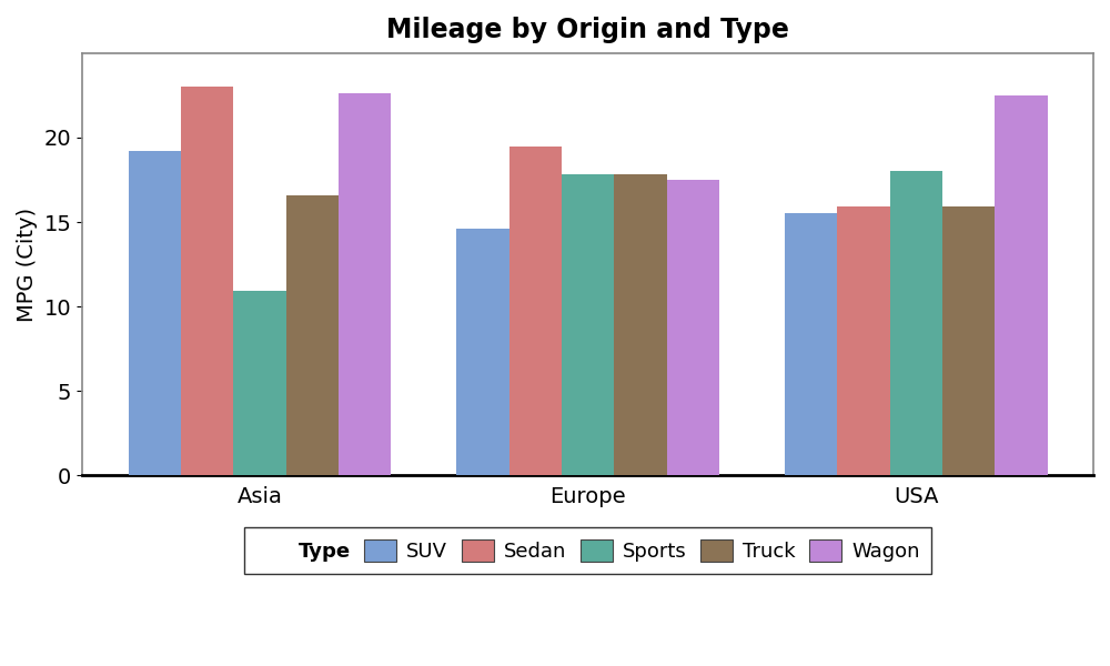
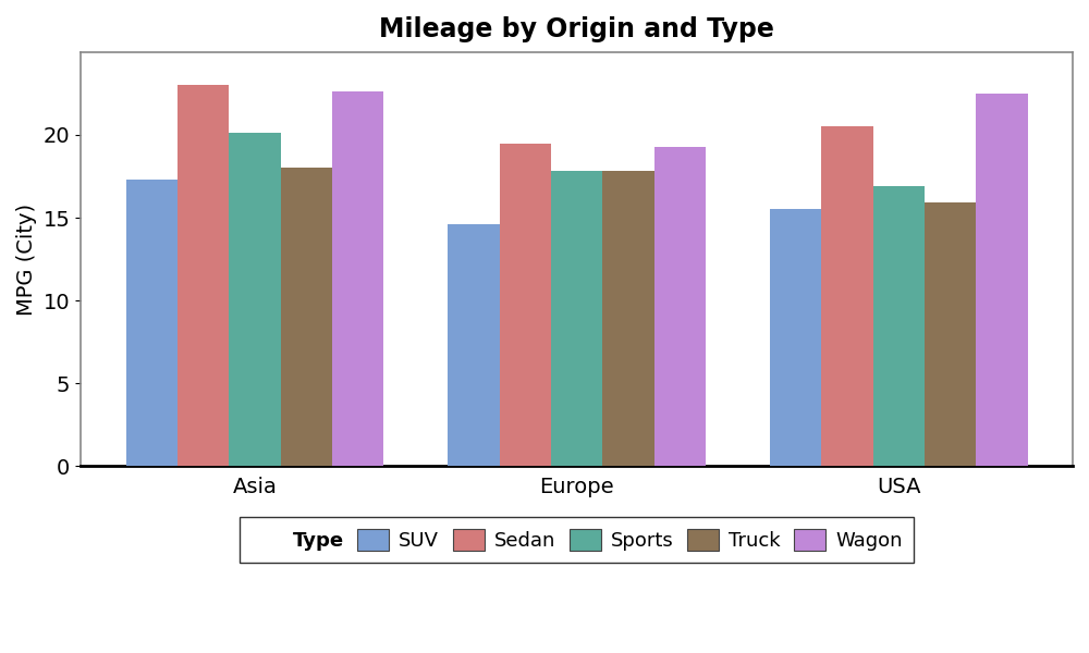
SUV/Asia: 19.2 -> 17.3
Sports/Asia: 10.9 -> 20.1
Truck/Asia: 16.6 -> 18.0
Wagon/Europe: 17.5 -> 19.3
Sedan/USA: 15.9 -> 20.5
Sports/USA: 18.0 -> 16.9
